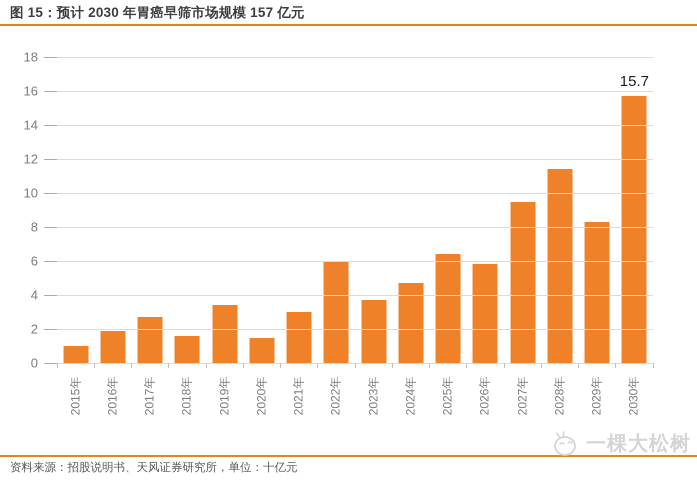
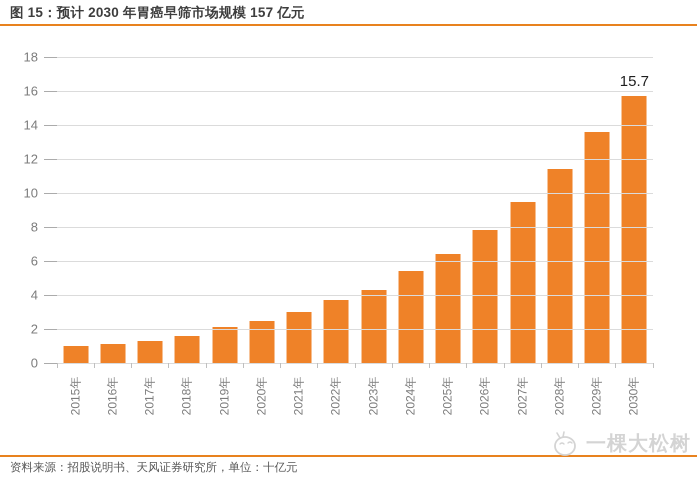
2016年: 1.9 -> 1.1
2017年: 2.7 -> 1.3
2019年: 3.4 -> 2.1
2020年: 1.5 -> 2.5
2022年: 6.0 -> 3.7
2023年: 3.7 -> 4.3
2024年: 4.7 -> 5.4
2026年: 5.8 -> 7.8
2029年: 8.3 -> 13.6
